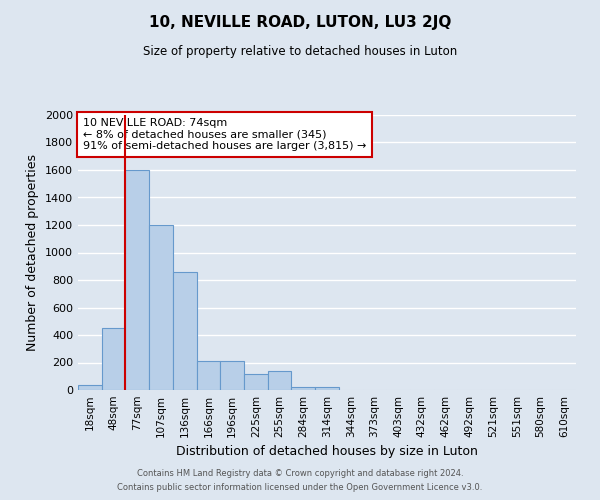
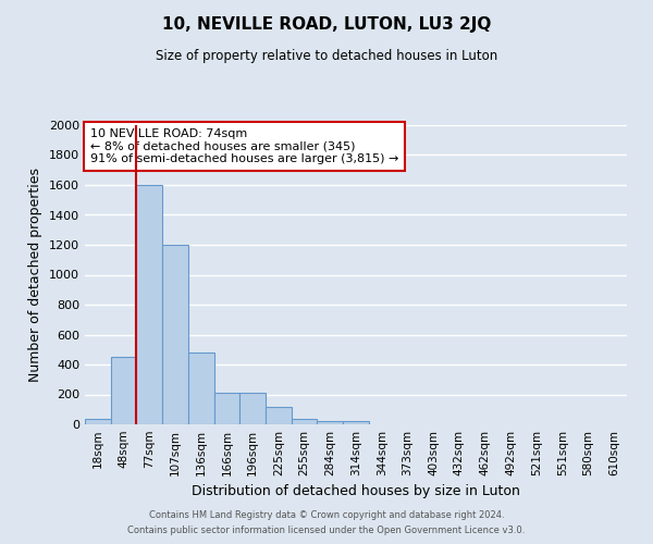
136sqm: 860 -> 480
255sqm: 140 -> 40
